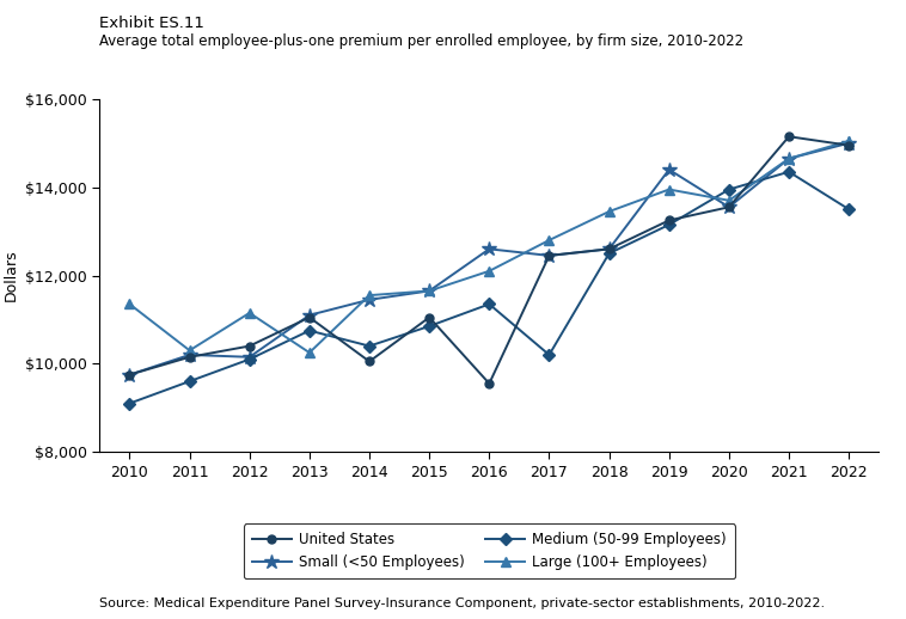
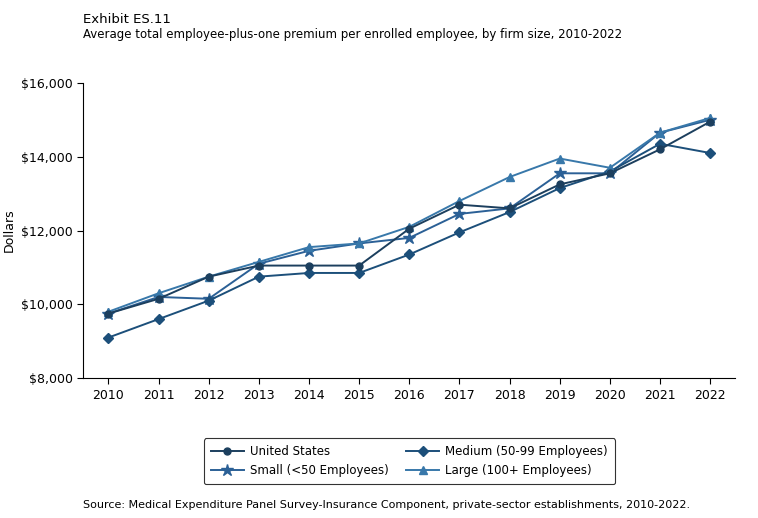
Large (100+ Employees)/2010: $11,350 -> $9,800
United States/2012: $10,400 -> $10,750
Large (100+ Employees)/2012: $11,150 -> $10,750
Large (100+ Employees)/2013: $10,250 -> $11,150
United States/2014: $10,050 -> $11,050
Medium (50-99 Employees)/2014: $10,400 -> $10,850
United States/2016: $9,550 -> $12,050
Small (<50 Employees)/2016: $12,600 -> $11,800
United States/2017: $12,450 -> $12,700
Medium (50-99 Employees)/2017: $10,200 -> $11,950
Small (<50 Employees)/2019: $14,400 -> $13,550
Medium (50-99 Employees)/2020: $13,950 -> $13,600
United States/2021: $15,150 -> $14,200
Medium (50-99 Employees)/2022: $13,500 -> $14,100
